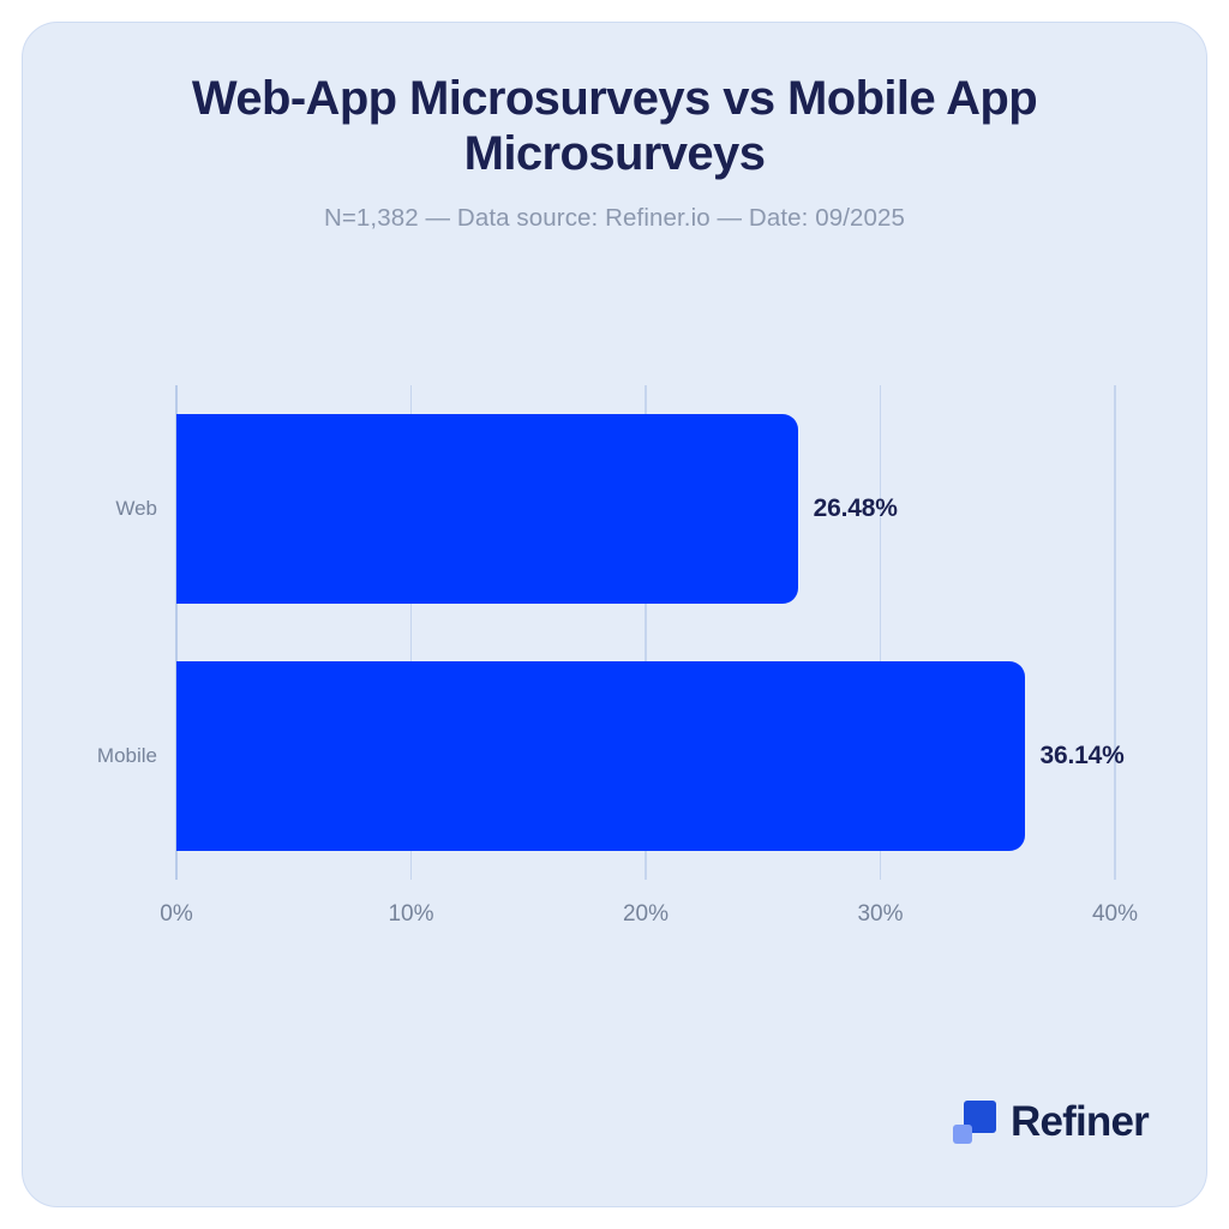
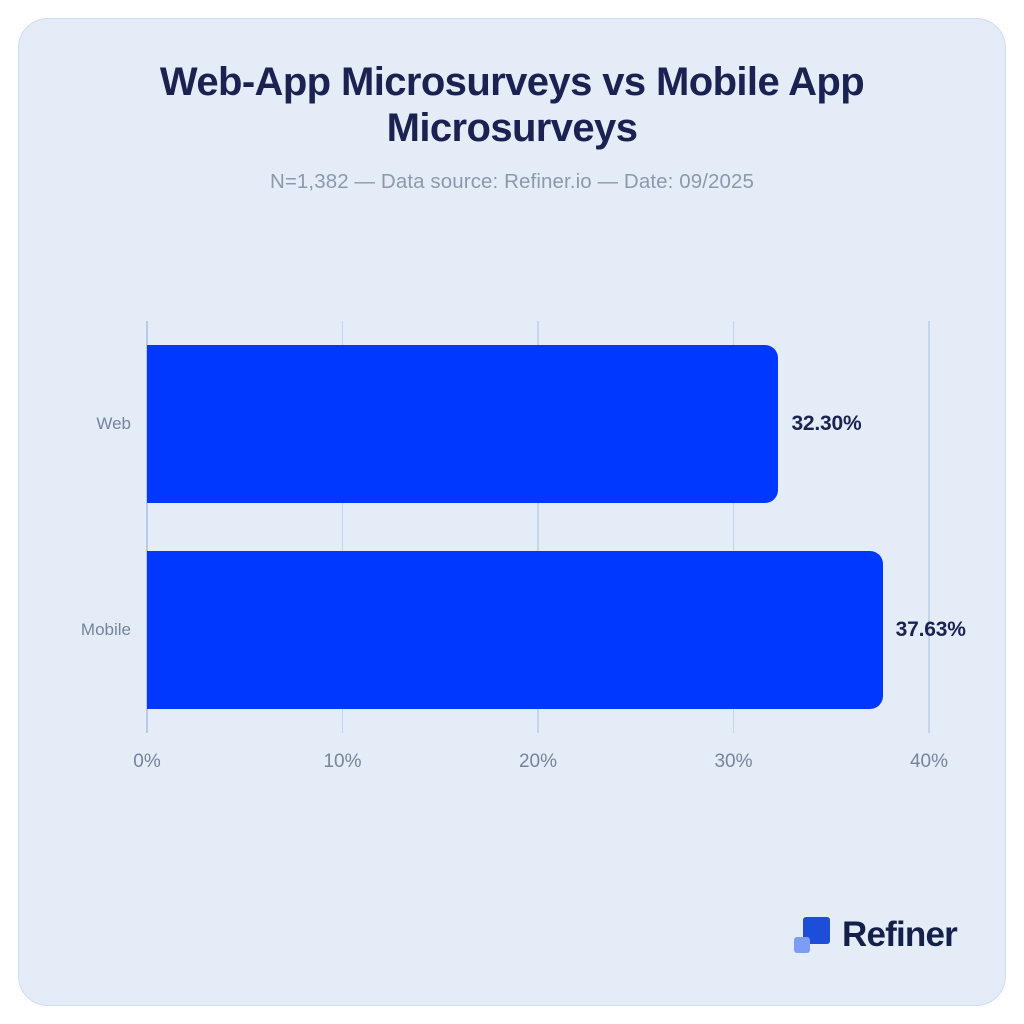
Web: 26.48% -> 32.30%
Mobile: 36.14% -> 37.63%
